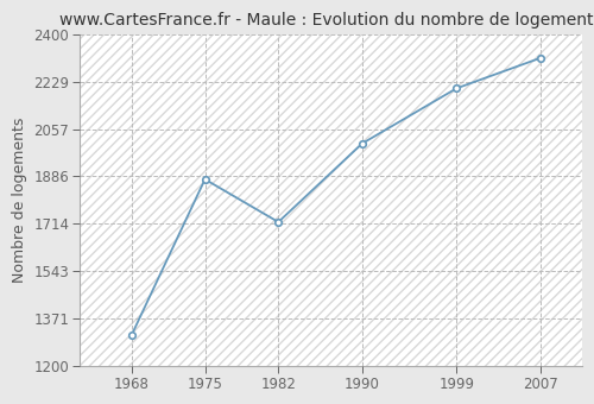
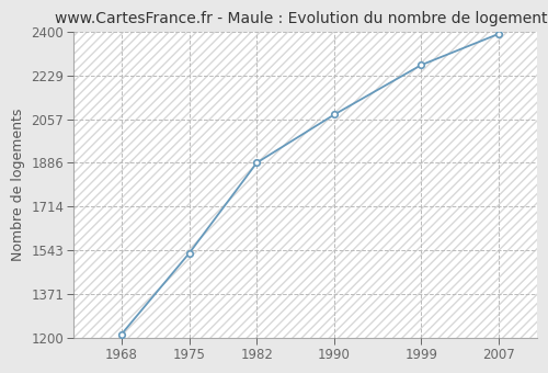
1968: 1310 -> 1212
1975: 1875 -> 1530
1982: 1720 -> 1886
1990: 2005 -> 2075
1999: 2205 -> 2270
2007: 2315 -> 2392
